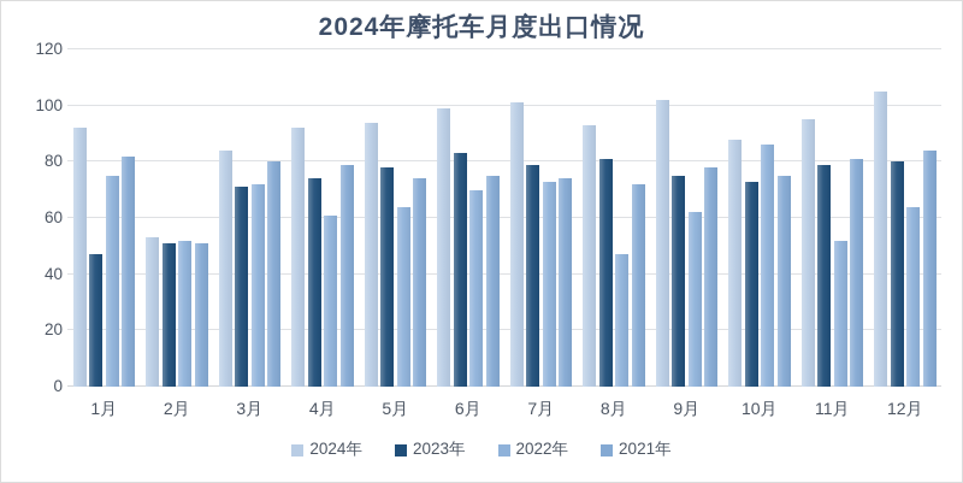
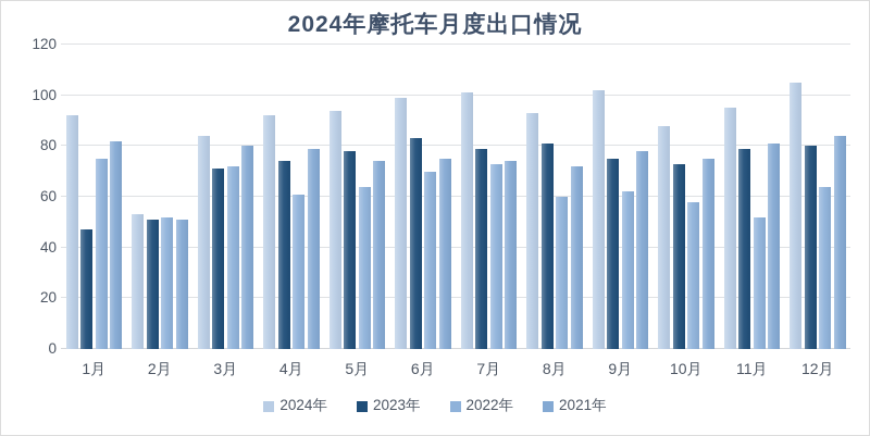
2022年/8月: 47 -> 60
2022年/10月: 86 -> 58
